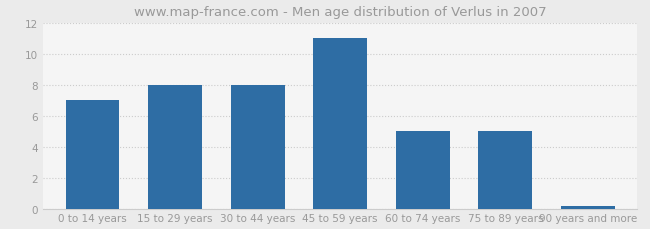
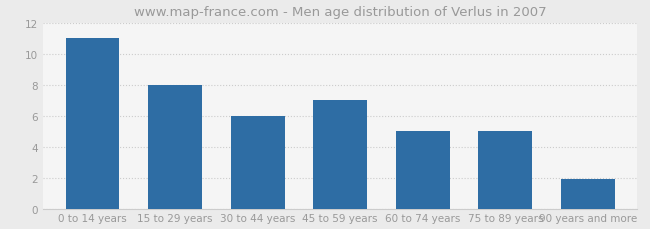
0 to 14 years: 7.0 -> 11.0
30 to 44 years: 8.0 -> 6.0
45 to 59 years: 11.0 -> 7.0
90 years and more: 0.1 -> 1.9
